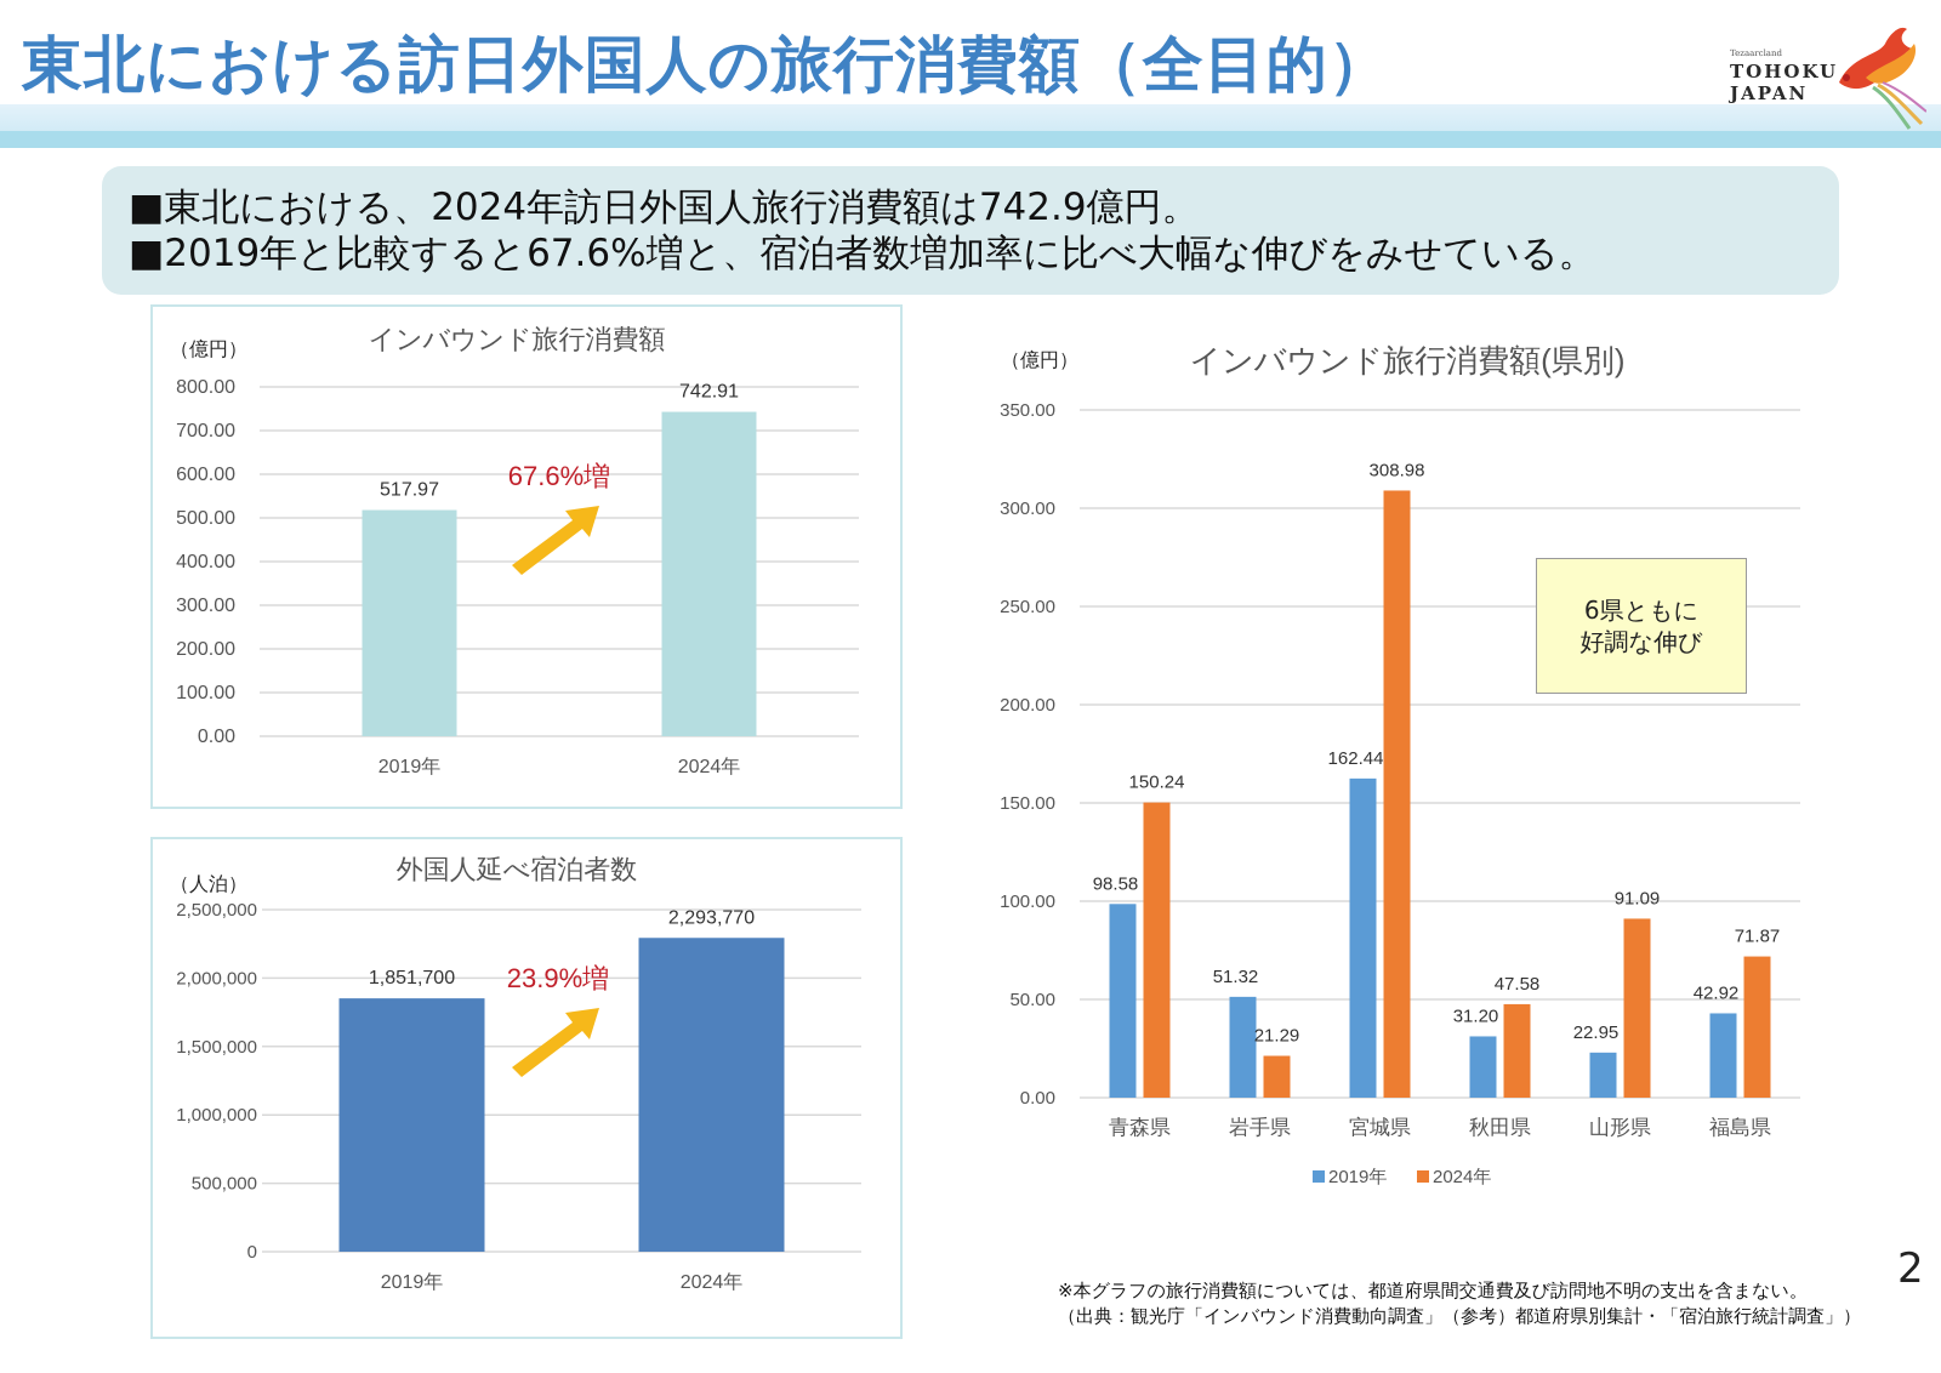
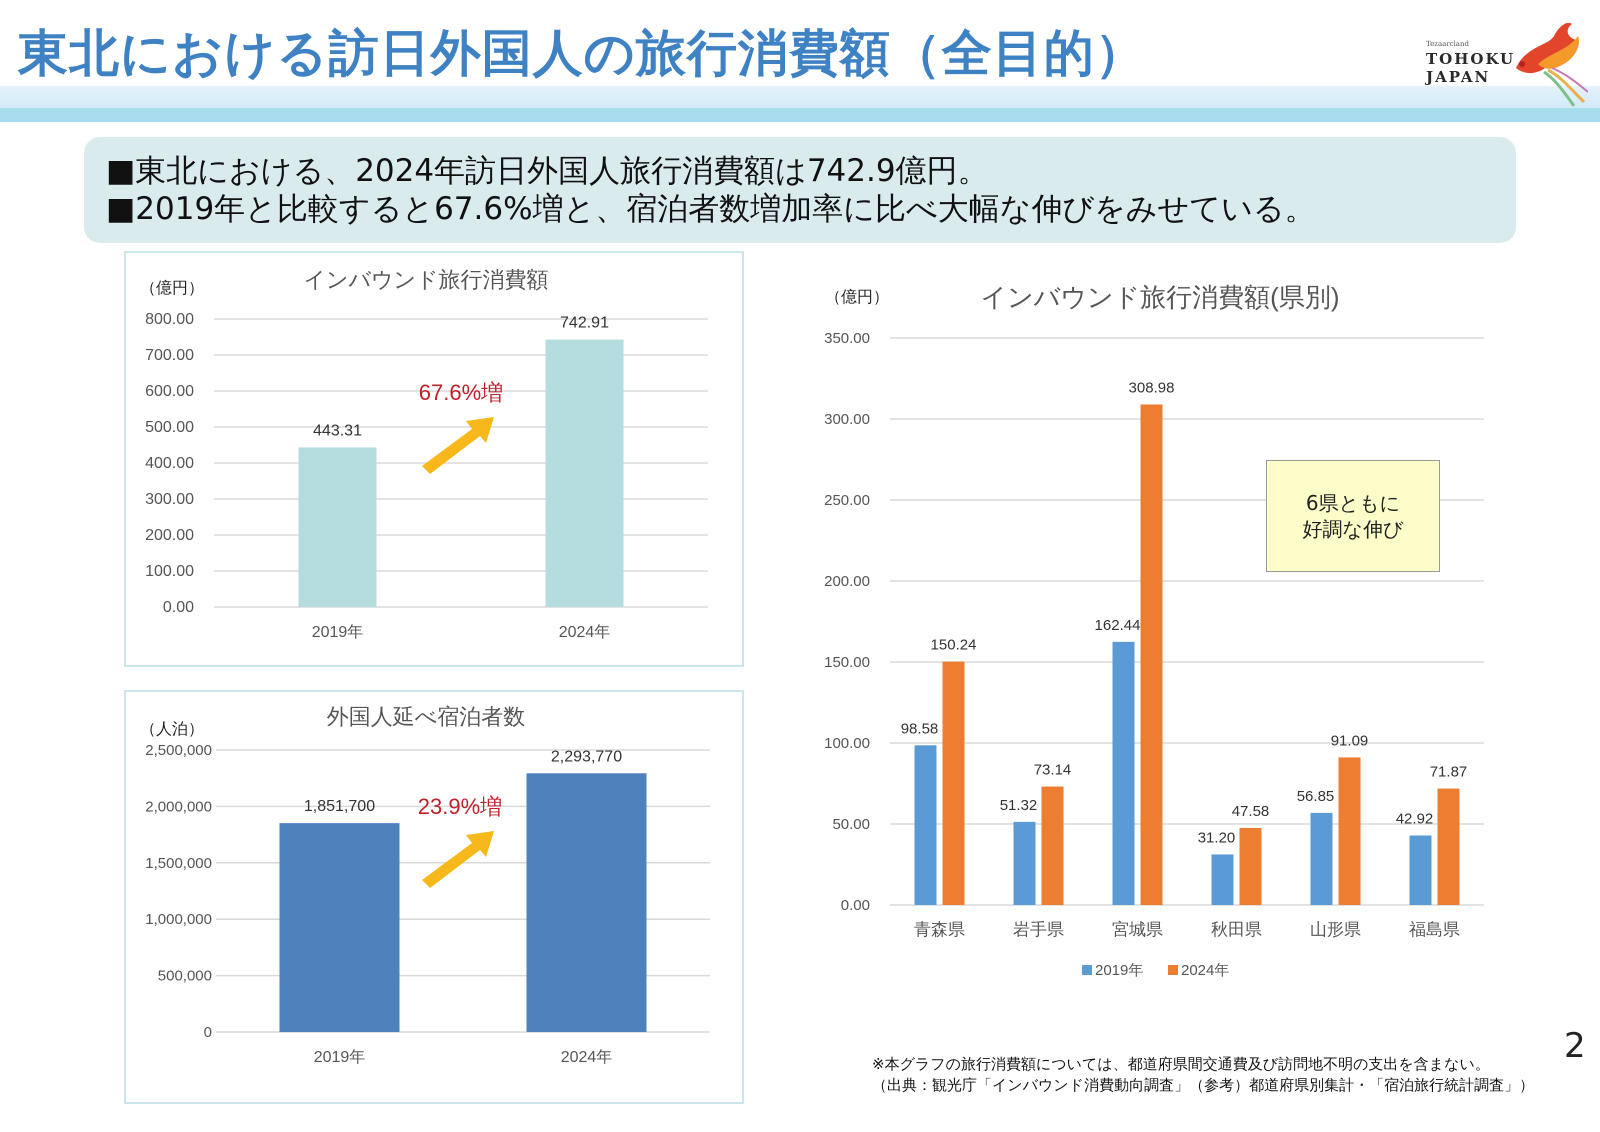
インバウンド旅行消費額/2019年: 517.97 -> 443.31
インバウンド旅行消費額(県別)/2024年/岩手県: 21.29 -> 73.14
インバウンド旅行消費額(県別)/2019年/山形県: 22.95 -> 56.85
